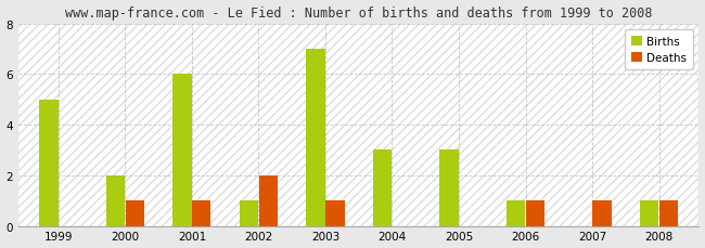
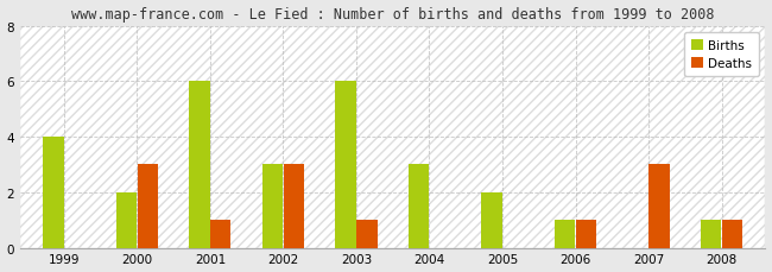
Births/1999: 5 -> 4
Deaths/2000: 1 -> 3
Births/2002: 1 -> 3
Deaths/2002: 2 -> 3
Births/2003: 7 -> 6
Births/2005: 3 -> 2
Deaths/2007: 1 -> 3
